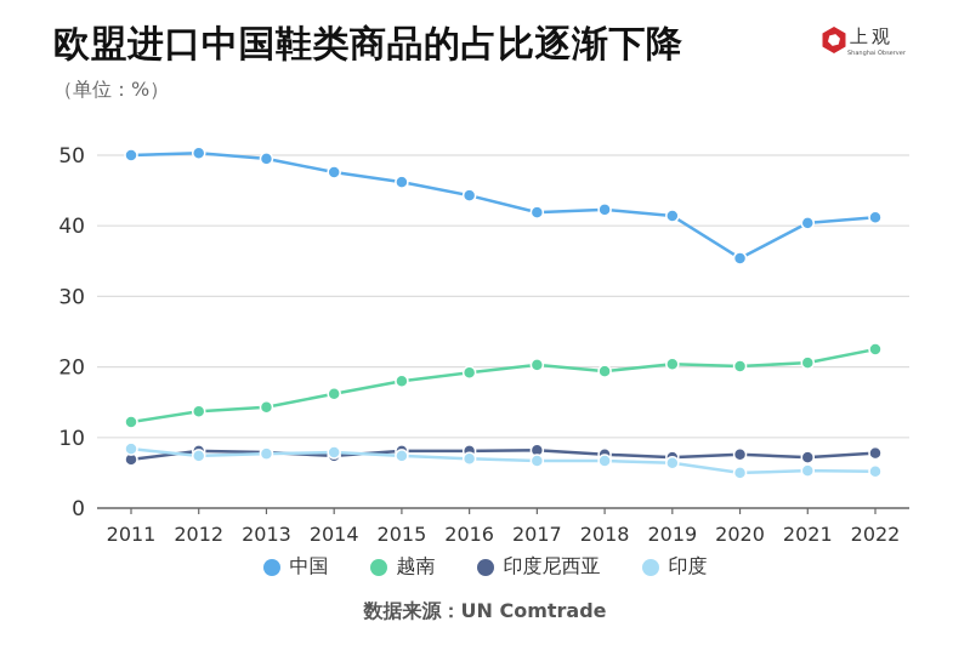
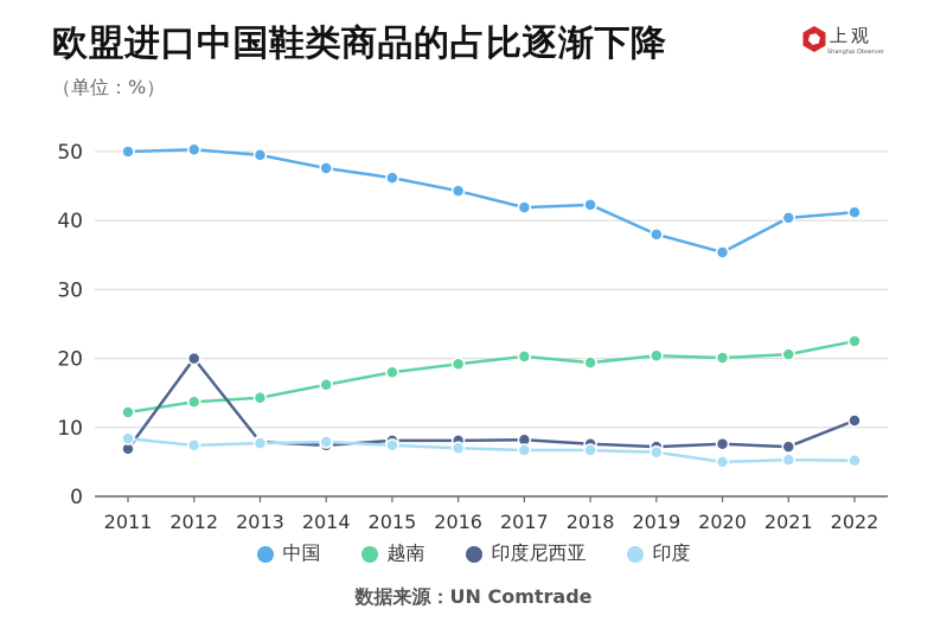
印度尼西亚/2012: 8 -> 20
中国/2019: 41 -> 38
印度尼西亚/2022: 8 -> 11
